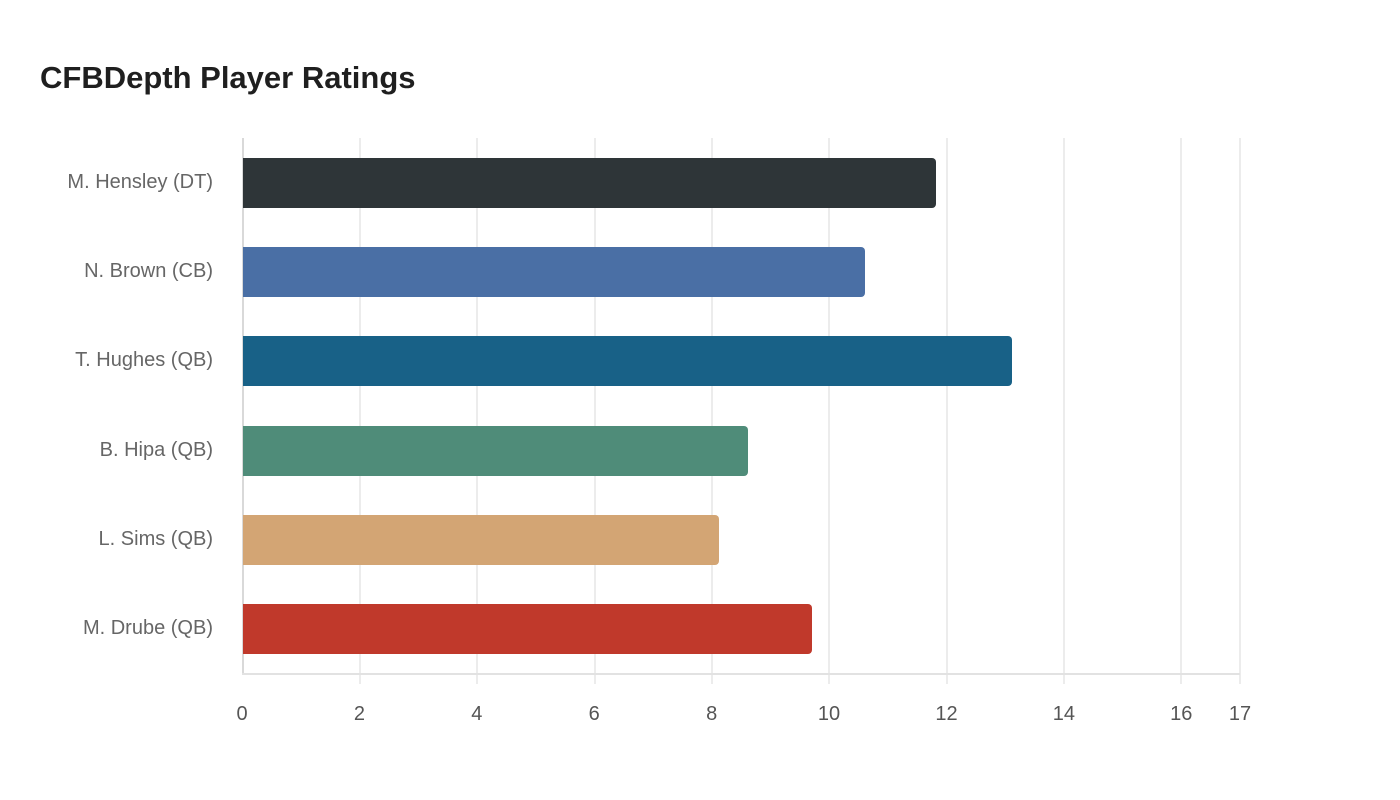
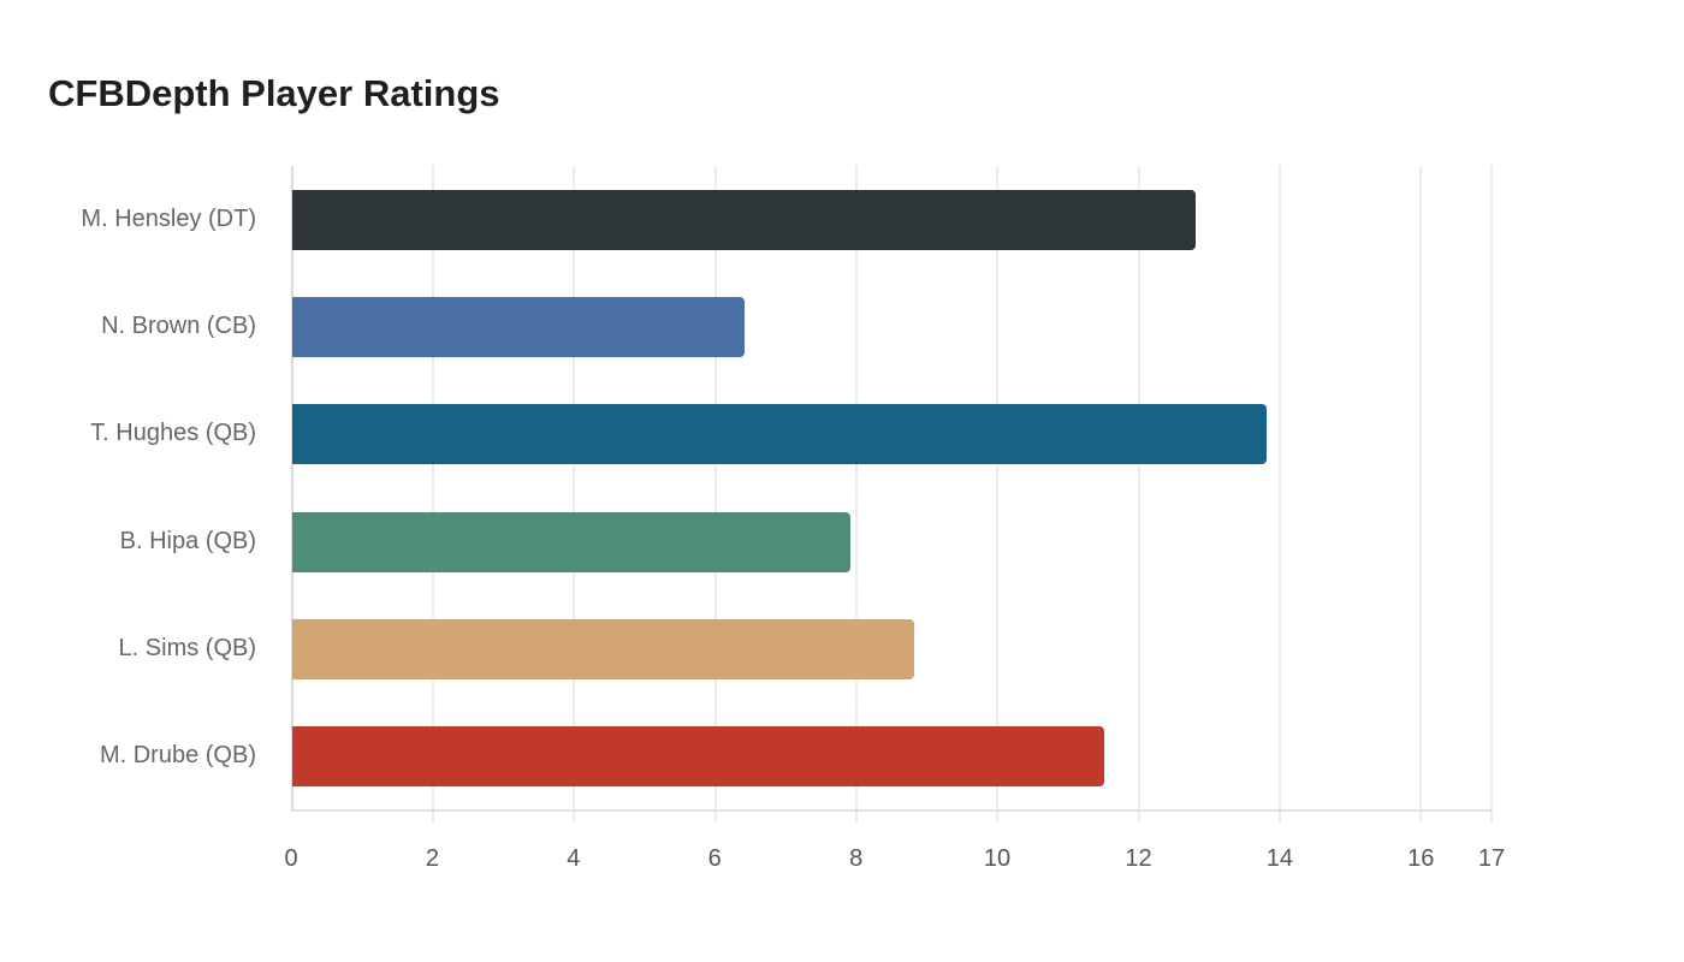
M. Hensley (DT): 11.8 -> 12.8
N. Brown (CB): 10.6 -> 6.4
T. Hughes (QB): 13.1 -> 13.8
B. Hipa (QB): 8.6 -> 7.9
L. Sims (QB): 8.1 -> 8.8
M. Drube (QB): 9.7 -> 11.5
